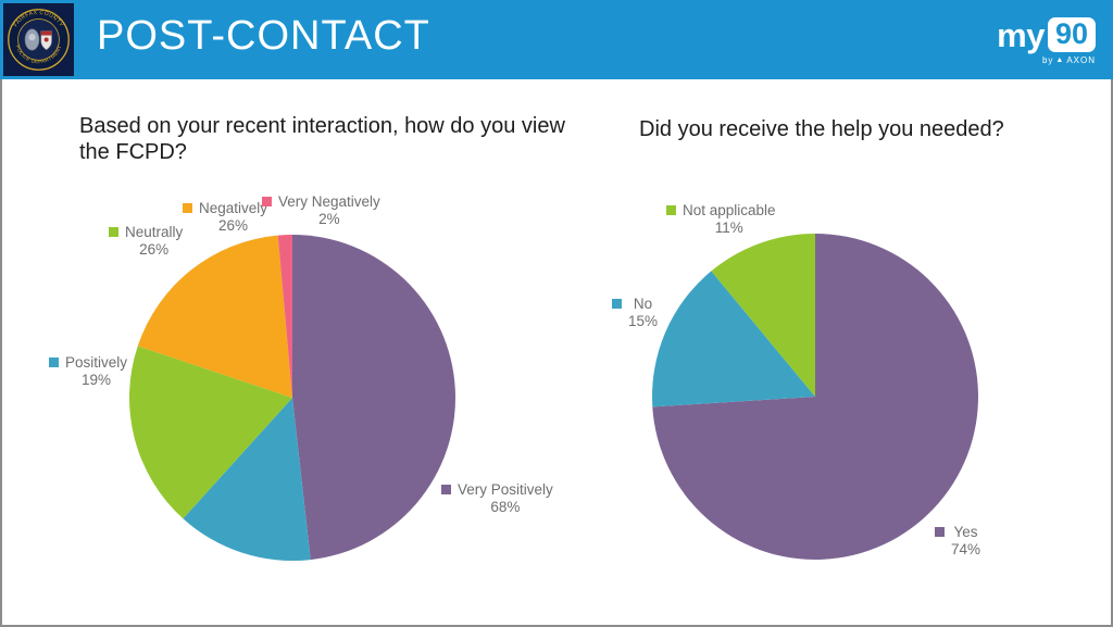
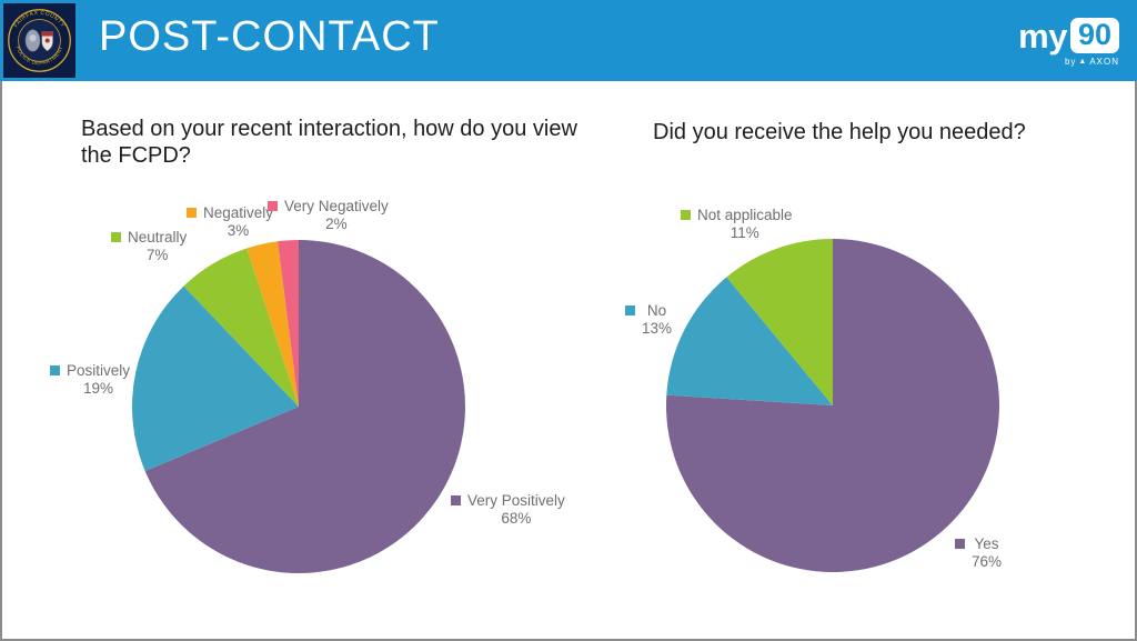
Based on your recent interaction, how do you view the FCPD?/Neutrally: 26% -> 7%
Based on your recent interaction, how do you view the FCPD?/Negatively: 26% -> 3%
Did you receive the help you needed?/Yes: 74% -> 76%
Did you receive the help you needed?/No: 15% -> 13%
